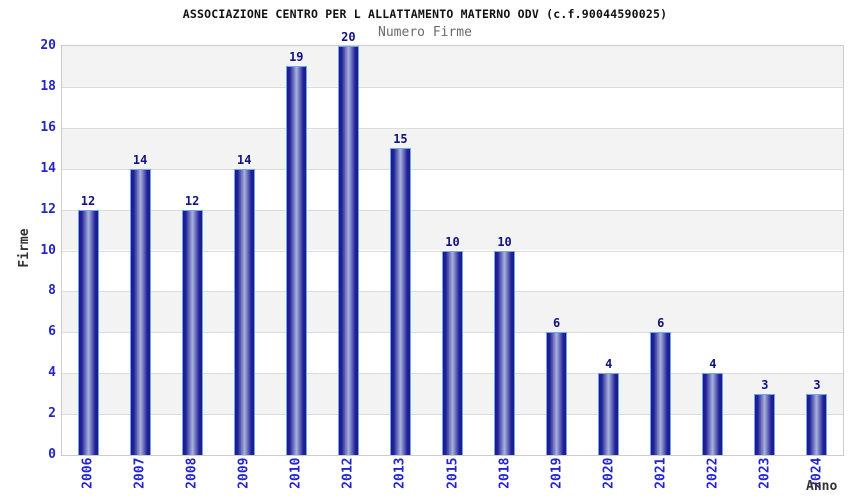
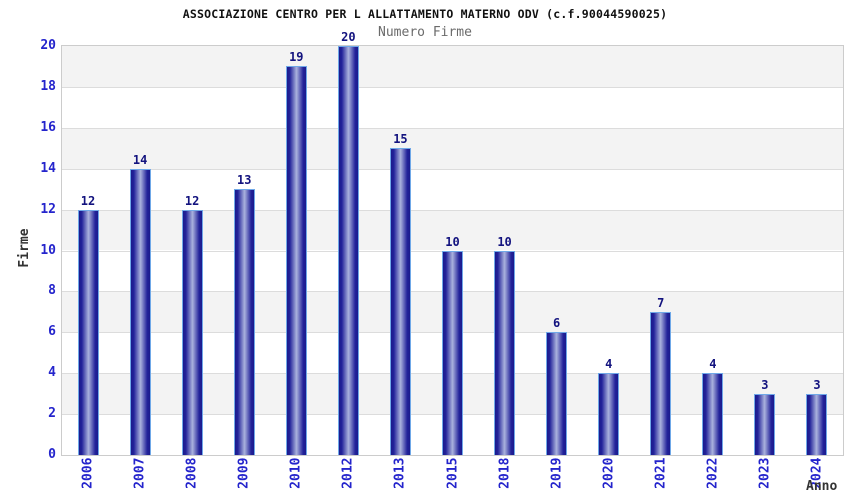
2009: 14 -> 13
2021: 6 -> 7
